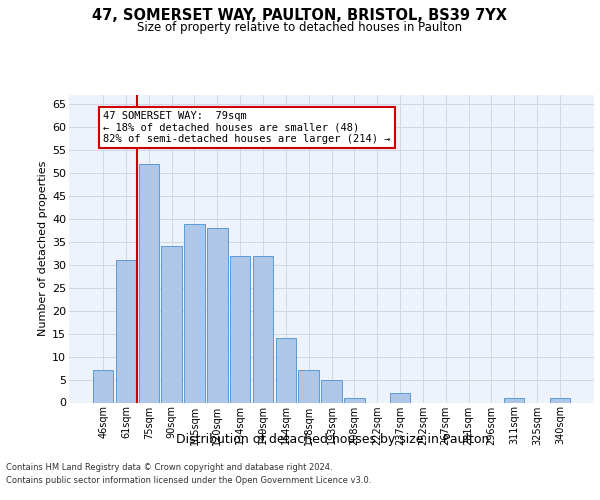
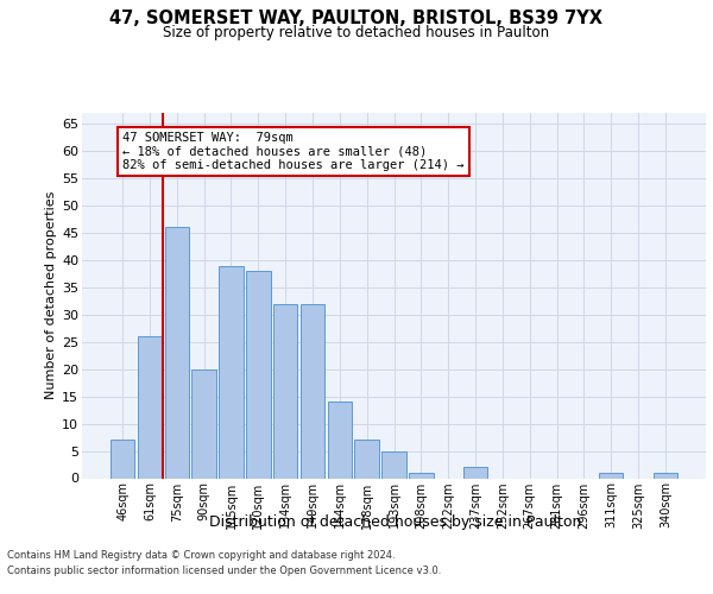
61sqm: 31 -> 26
75sqm: 52 -> 46
90sqm: 34 -> 20
